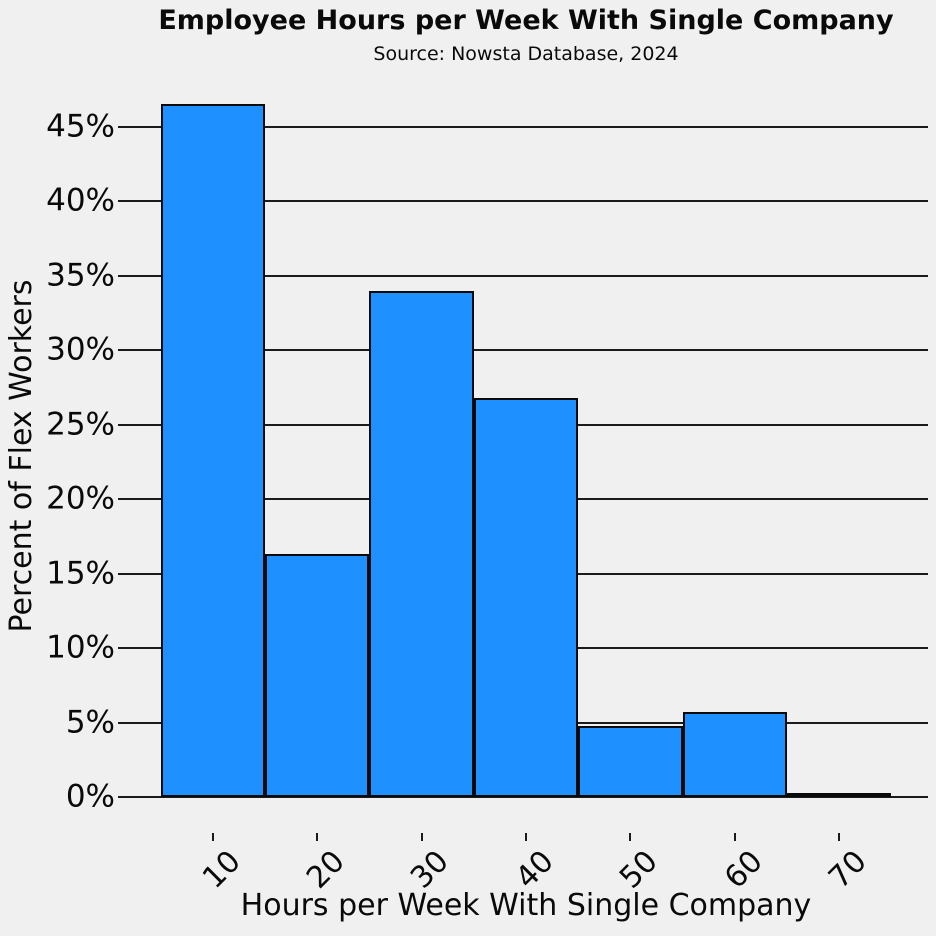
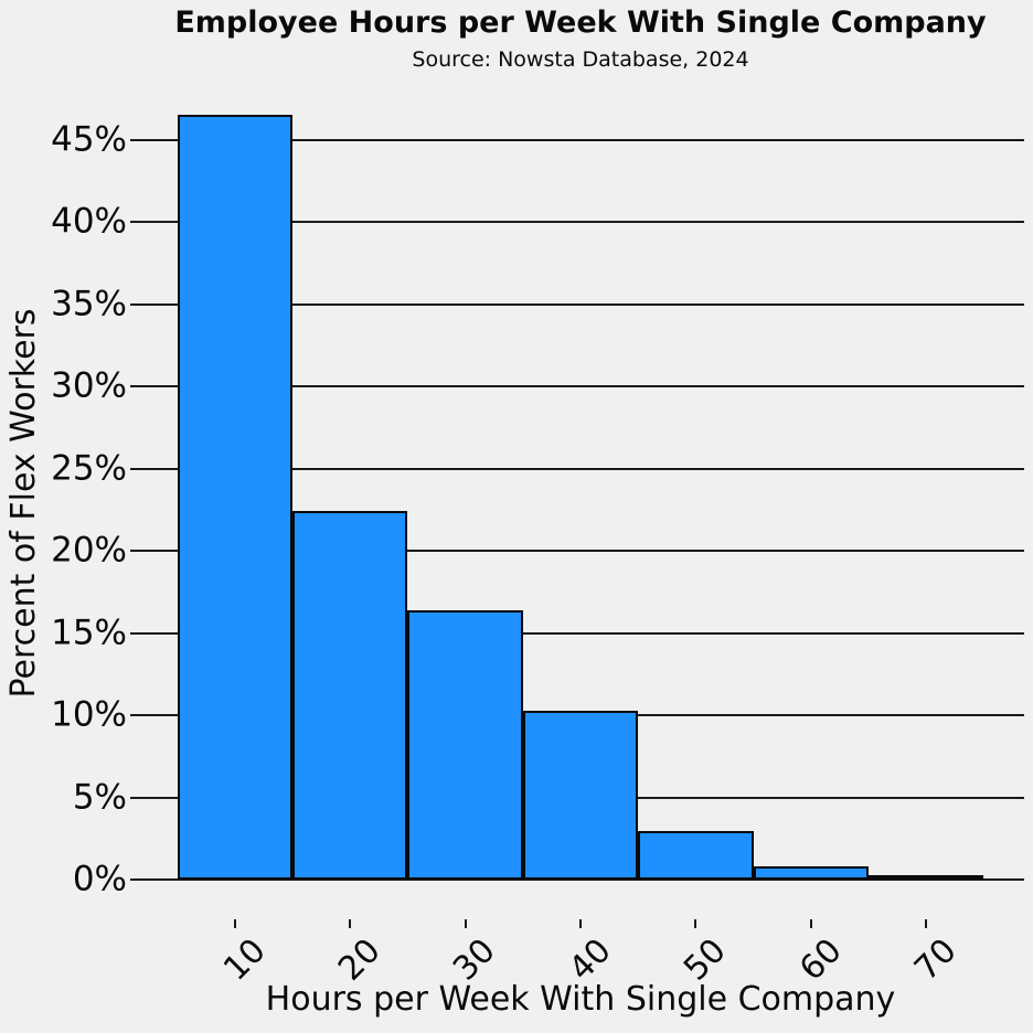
20: 16.3% -> 22.4%
30: 34.0% -> 16.4%
40: 26.8% -> 10.3%
50: 4.8% -> 3.0%
60: 5.7% -> 0.8%
